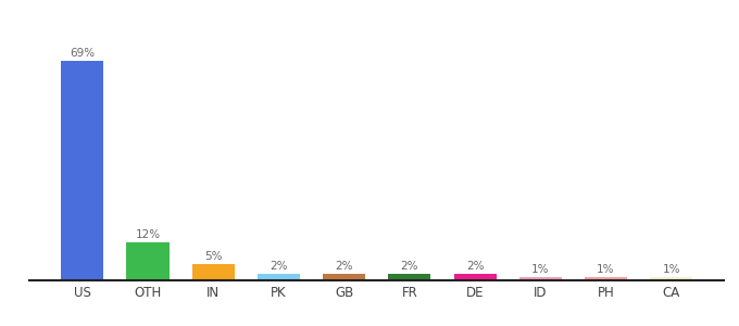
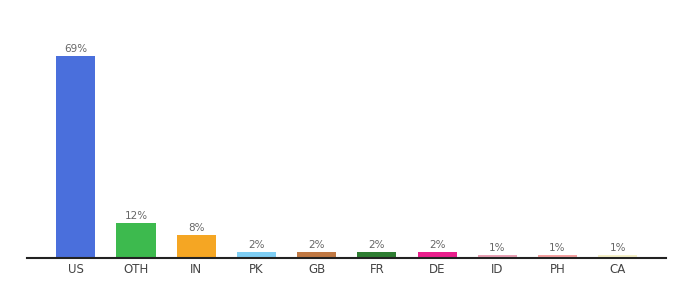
IN: 5% -> 8%
